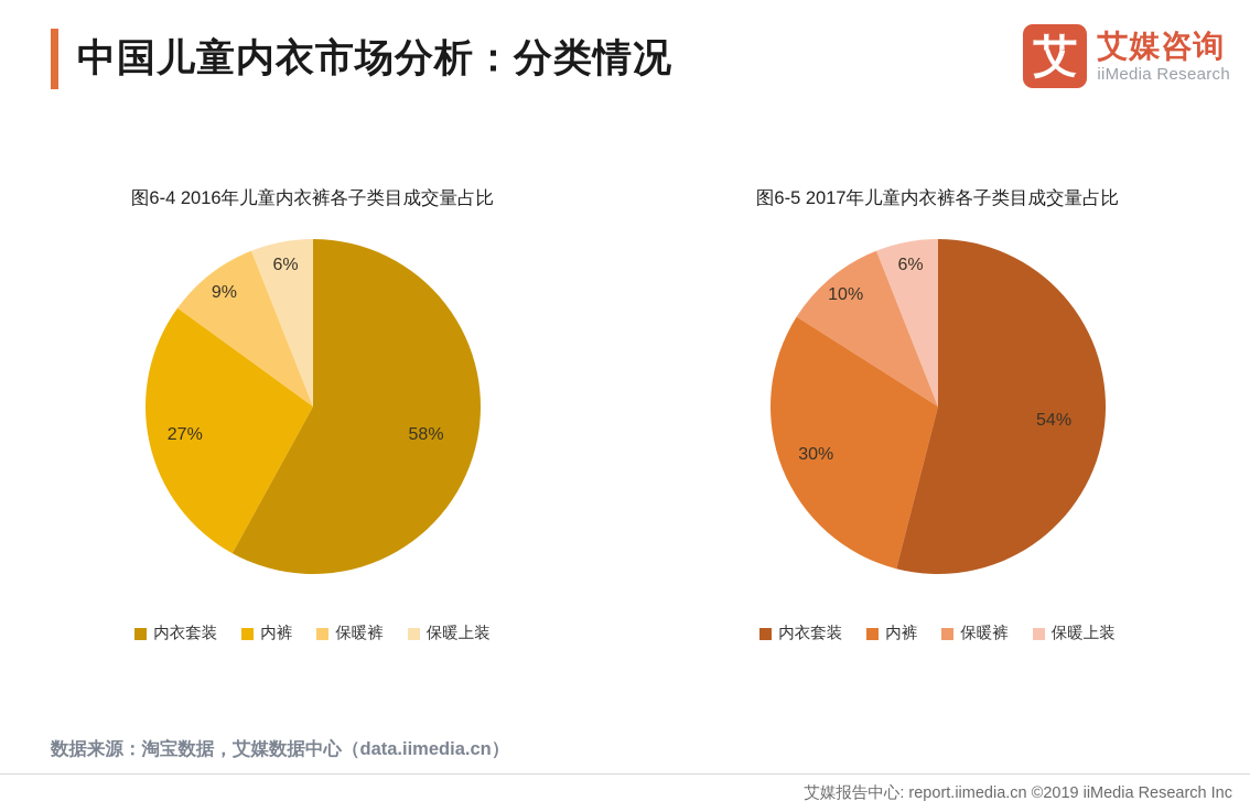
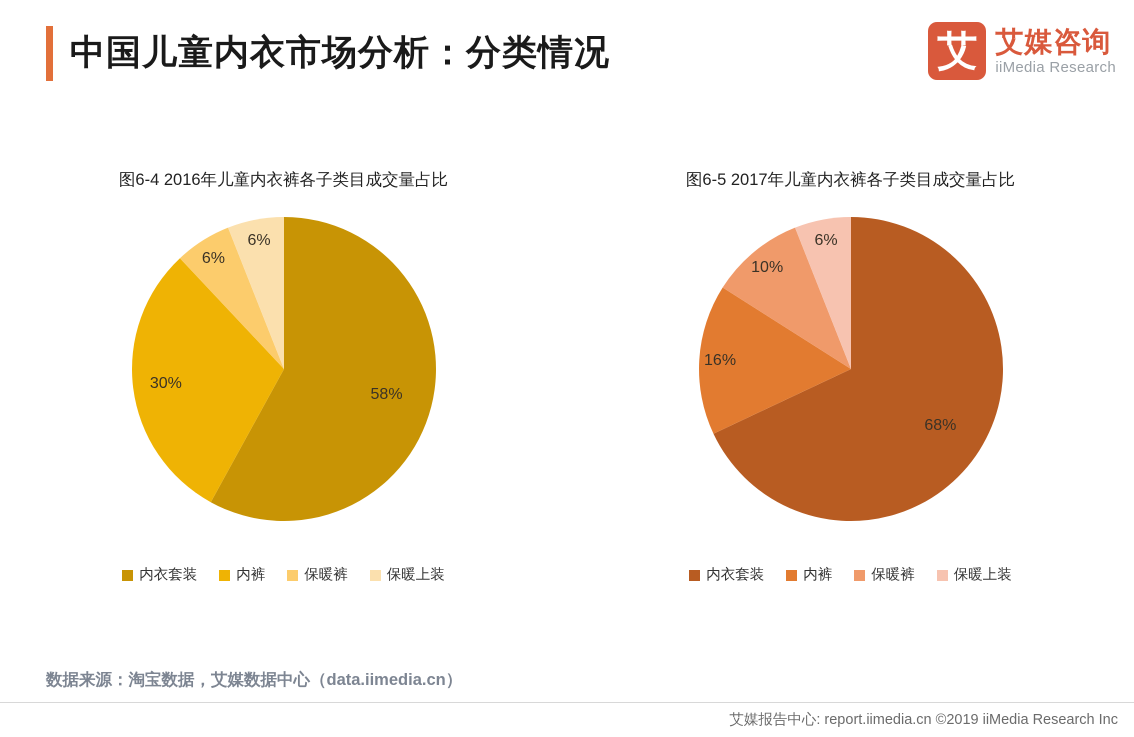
图6-4 2016年儿童内衣裤各子类目成交量占比/内裤: 27% -> 30%
图6-4 2016年儿童内衣裤各子类目成交量占比/保暖裤: 9% -> 6%
图6-5 2017年儿童内衣裤各子类目成交量占比/内衣套装: 54% -> 68%
图6-5 2017年儿童内衣裤各子类目成交量占比/内裤: 30% -> 16%
